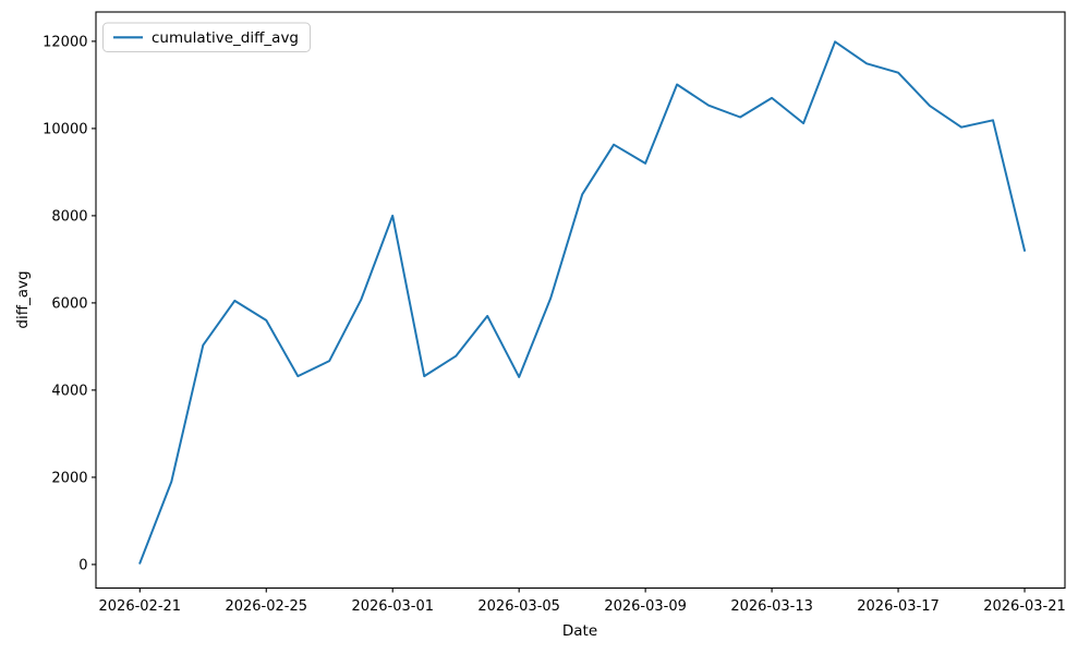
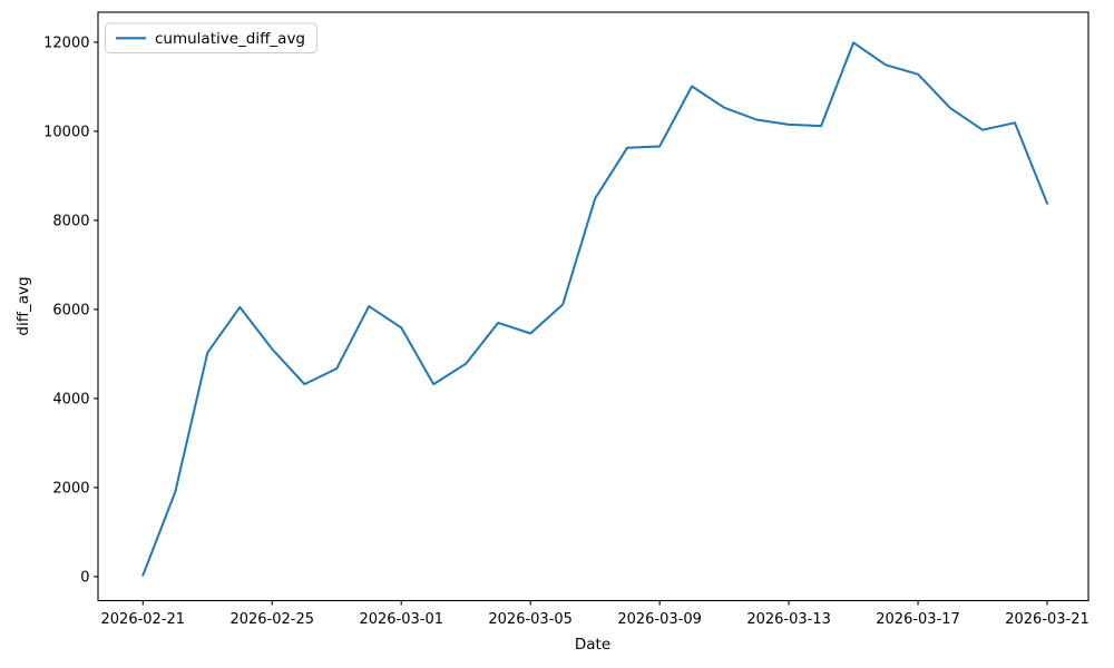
2026-02-25: 5600 -> 5100
2026-03-01: 8000 -> 5600
2026-03-05: 4300 -> 5500
2026-03-09: 9200 -> 9700
2026-03-13: 10700 -> 10200
2026-03-21: 7200 -> 8400
